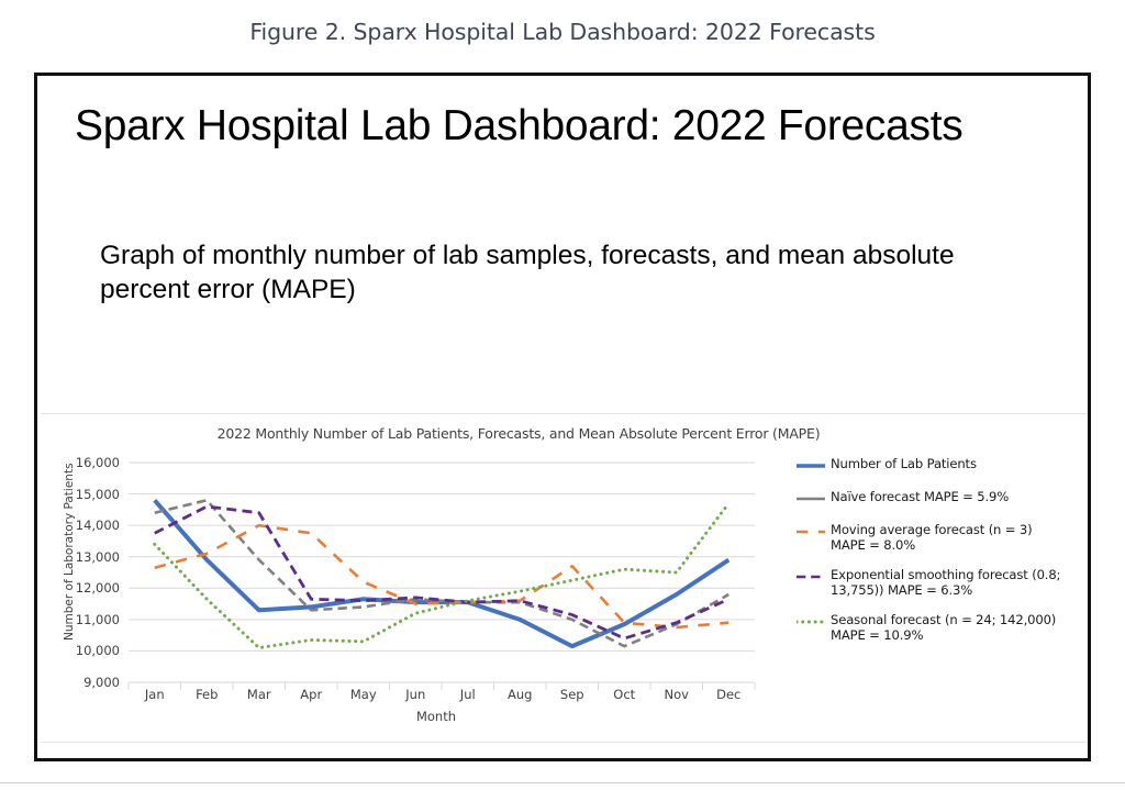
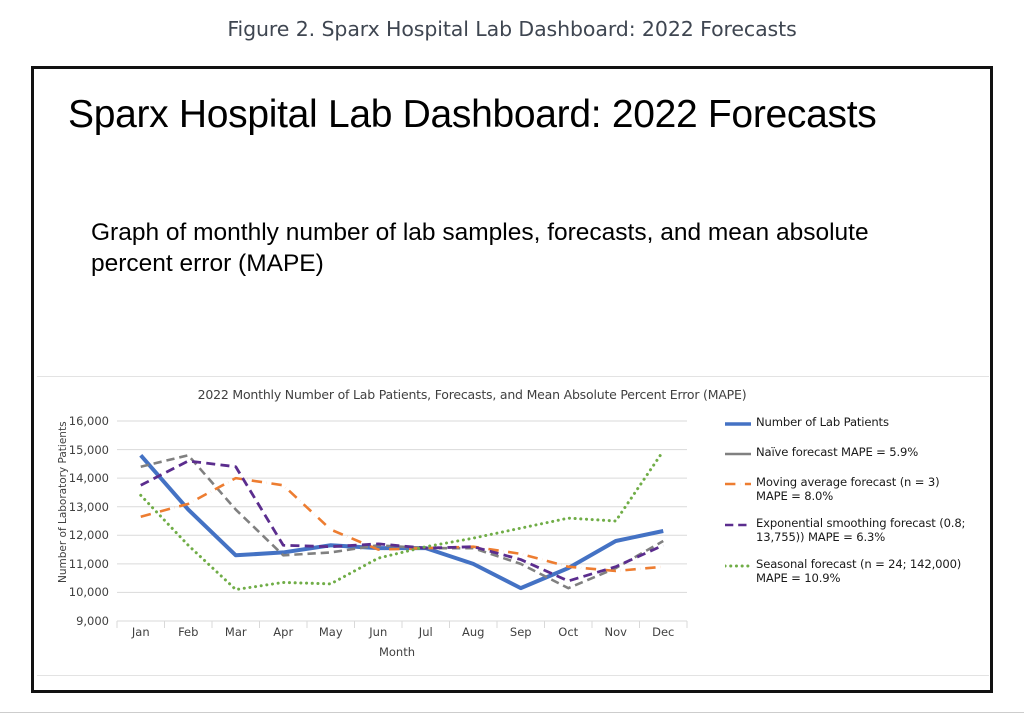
Moving average forecast (n = 3)/Sep: 12700 -> 11400
Number of Lab Patients/Dec: 12900 -> 12200
Seasonal forecast (n = 24; 142,000)/Dec: 14700 -> 15000
